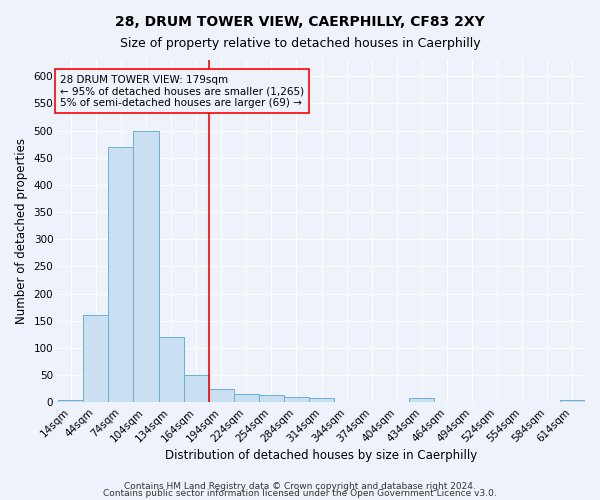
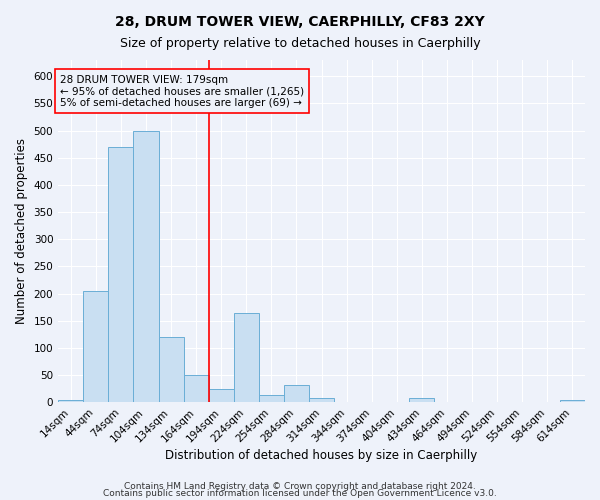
44sqm: 160 -> 204
224sqm: 15 -> 164
284sqm: 10 -> 32
